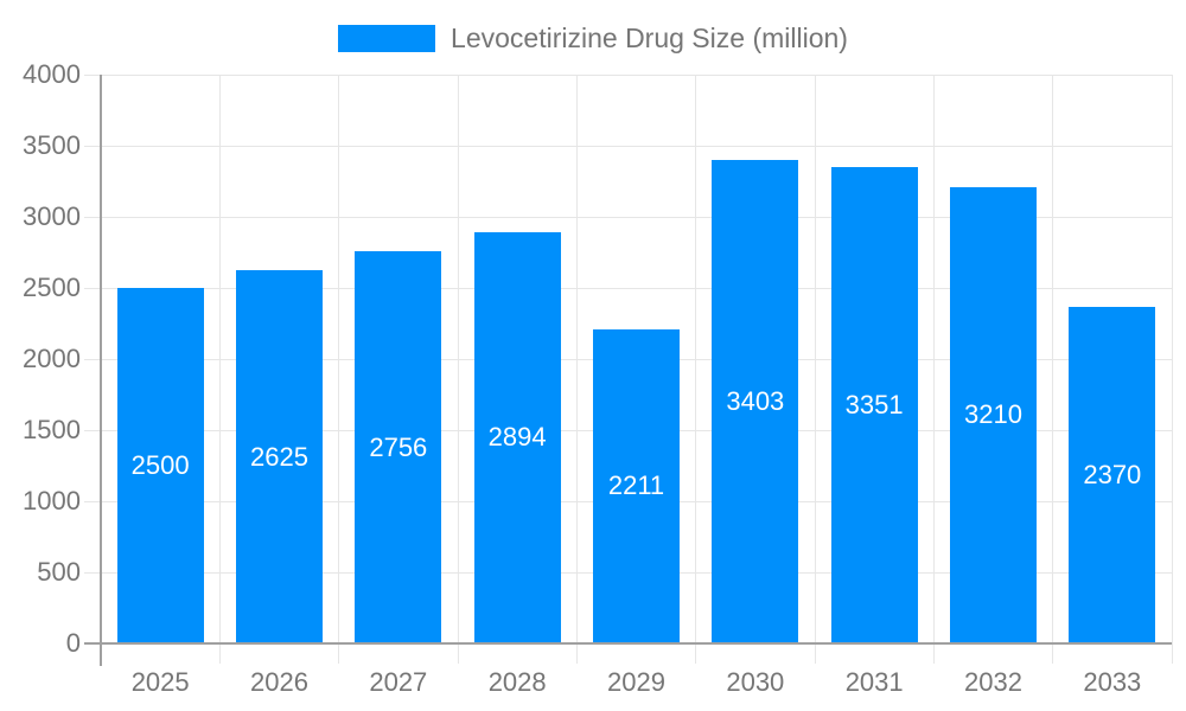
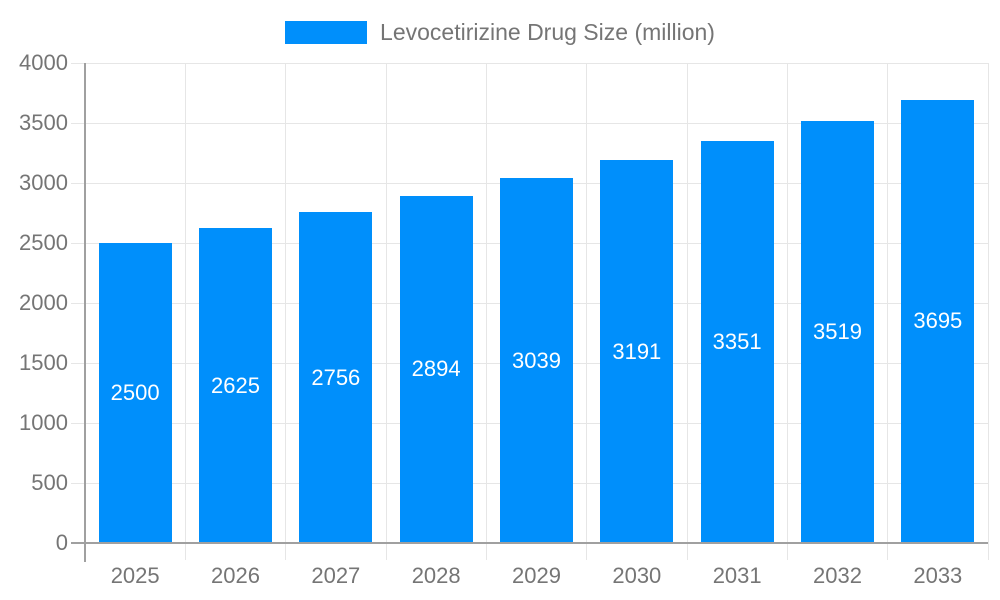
2029: 2211 -> 3039
2030: 3403 -> 3191
2032: 3210 -> 3519
2033: 2370 -> 3695
